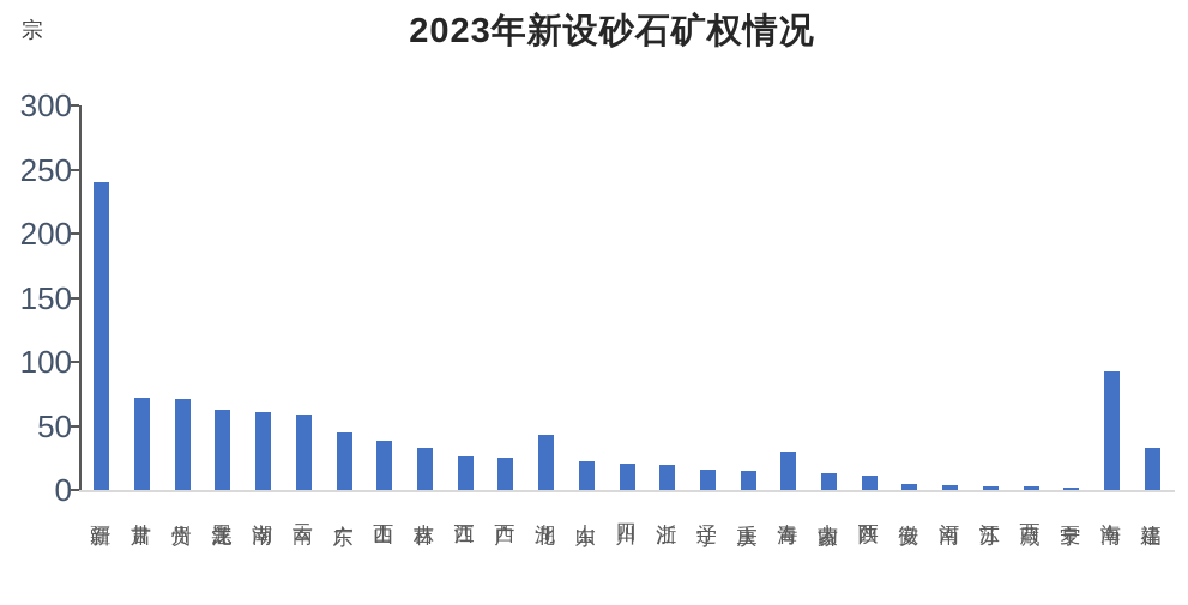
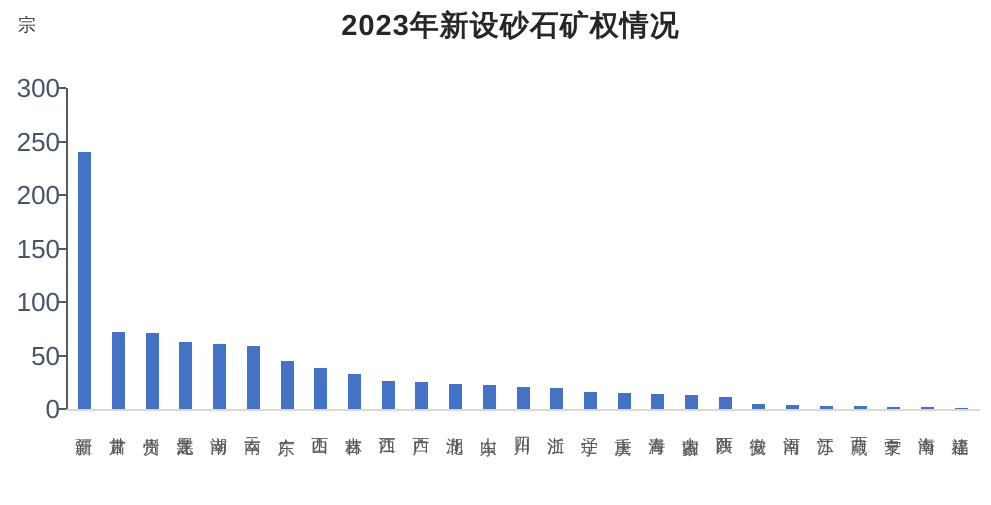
湖北: 43 -> 23
青海: 30 -> 14
海南: 93 -> 2
福建: 33 -> 1
